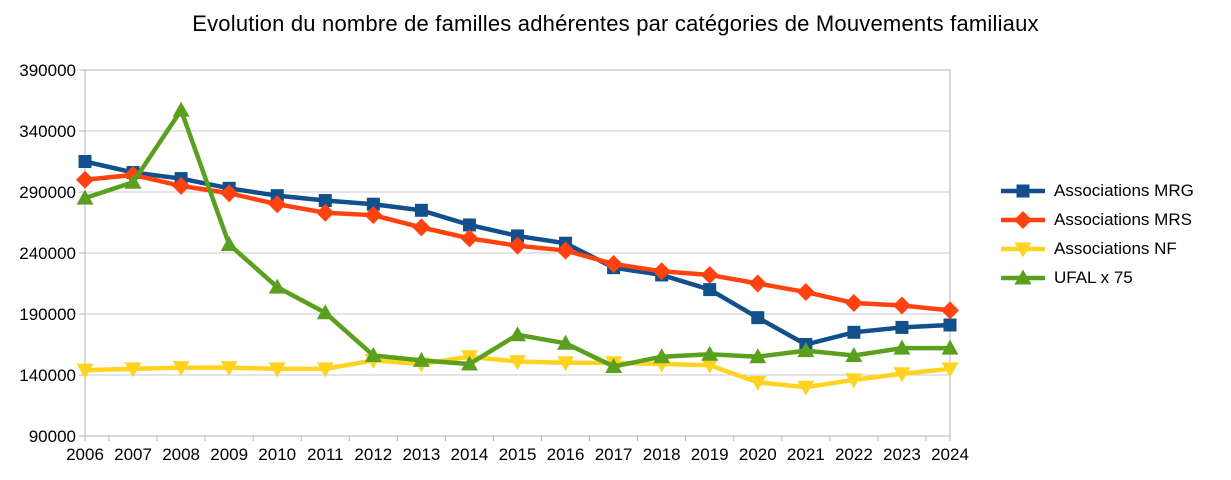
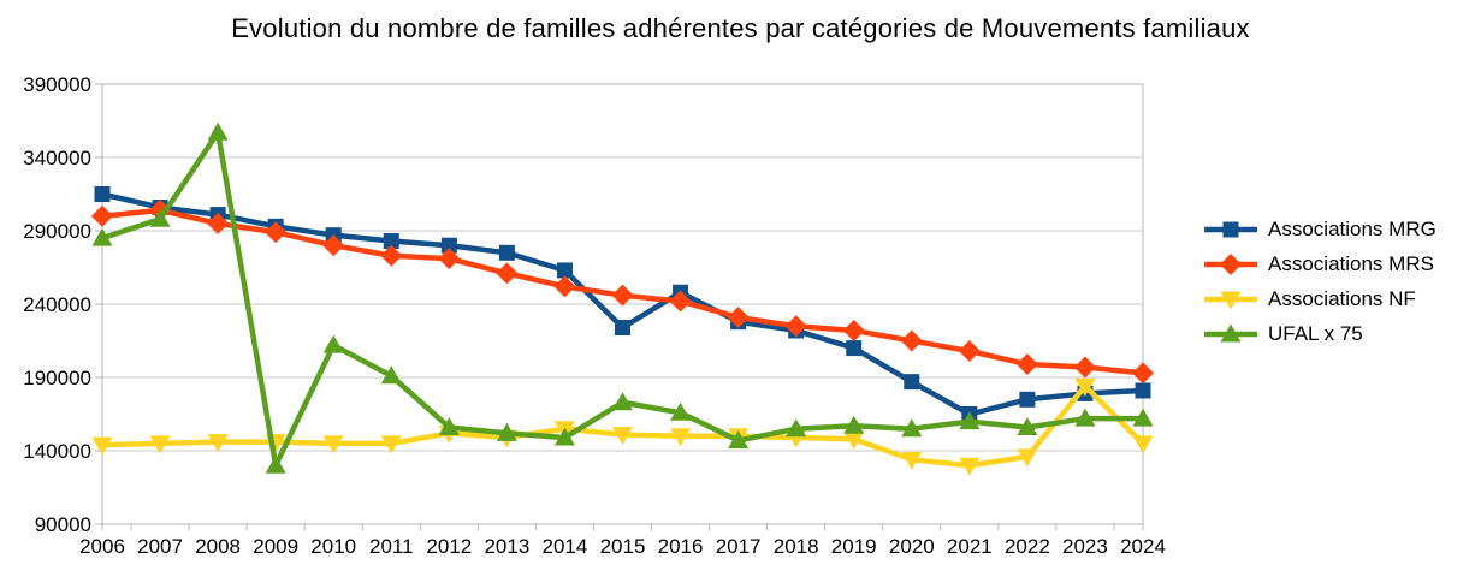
UFAL x 75/2009: 247000 -> 130000
Associations MRG/2015: 254000 -> 224000
Associations NF/2023: 141000 -> 184000
